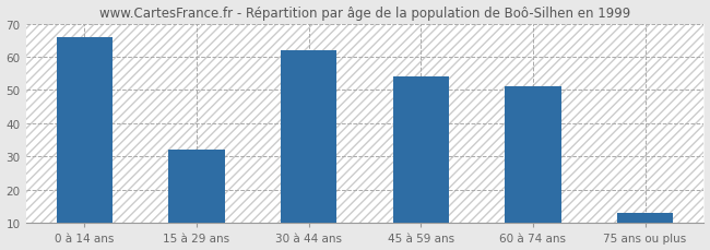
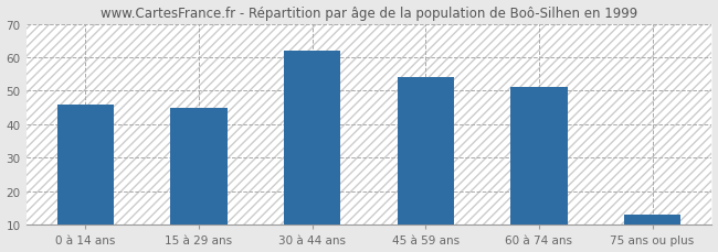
0 à 14 ans: 66 -> 46
15 à 29 ans: 32 -> 45
